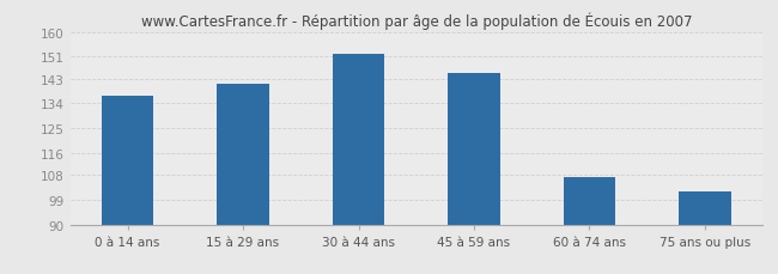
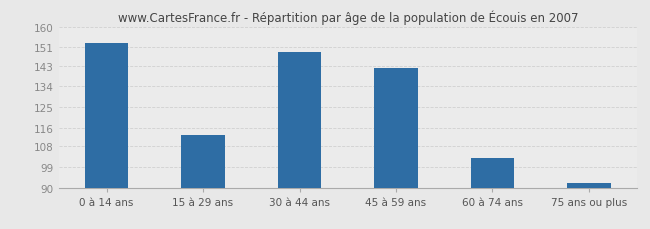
0 à 14 ans: 137 -> 153
15 à 29 ans: 141 -> 113
30 à 44 ans: 152 -> 149
45 à 59 ans: 145 -> 142
60 à 74 ans: 107 -> 103
75 ans ou plus: 102 -> 92
